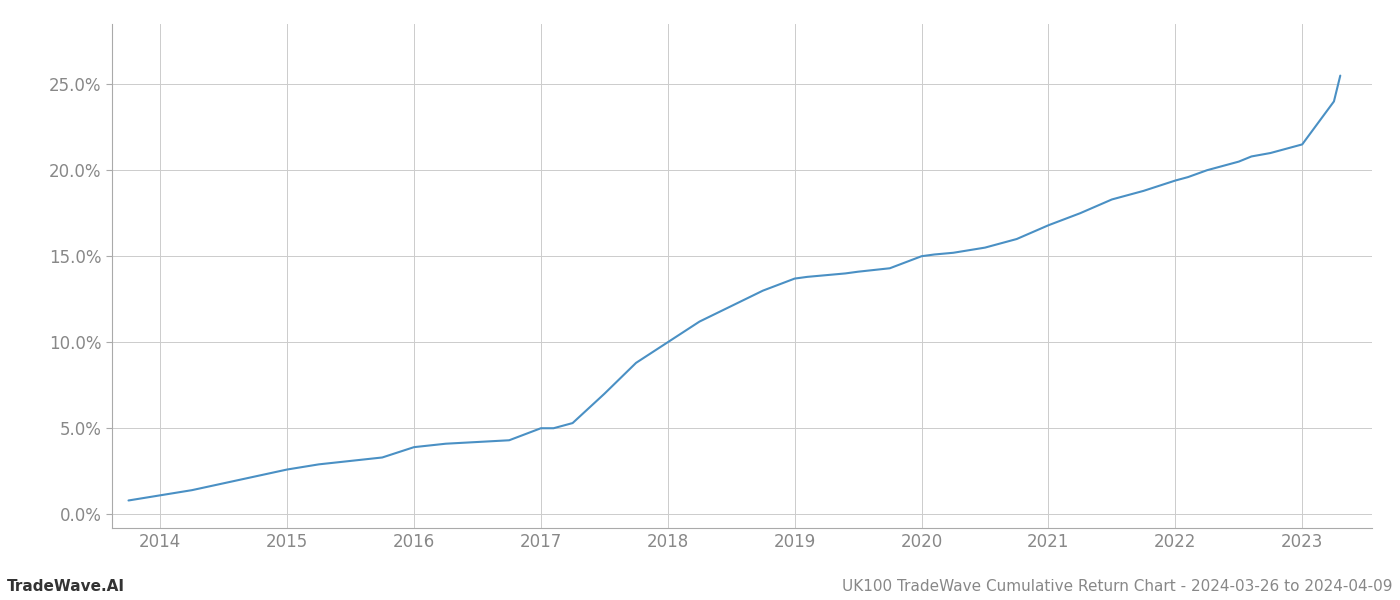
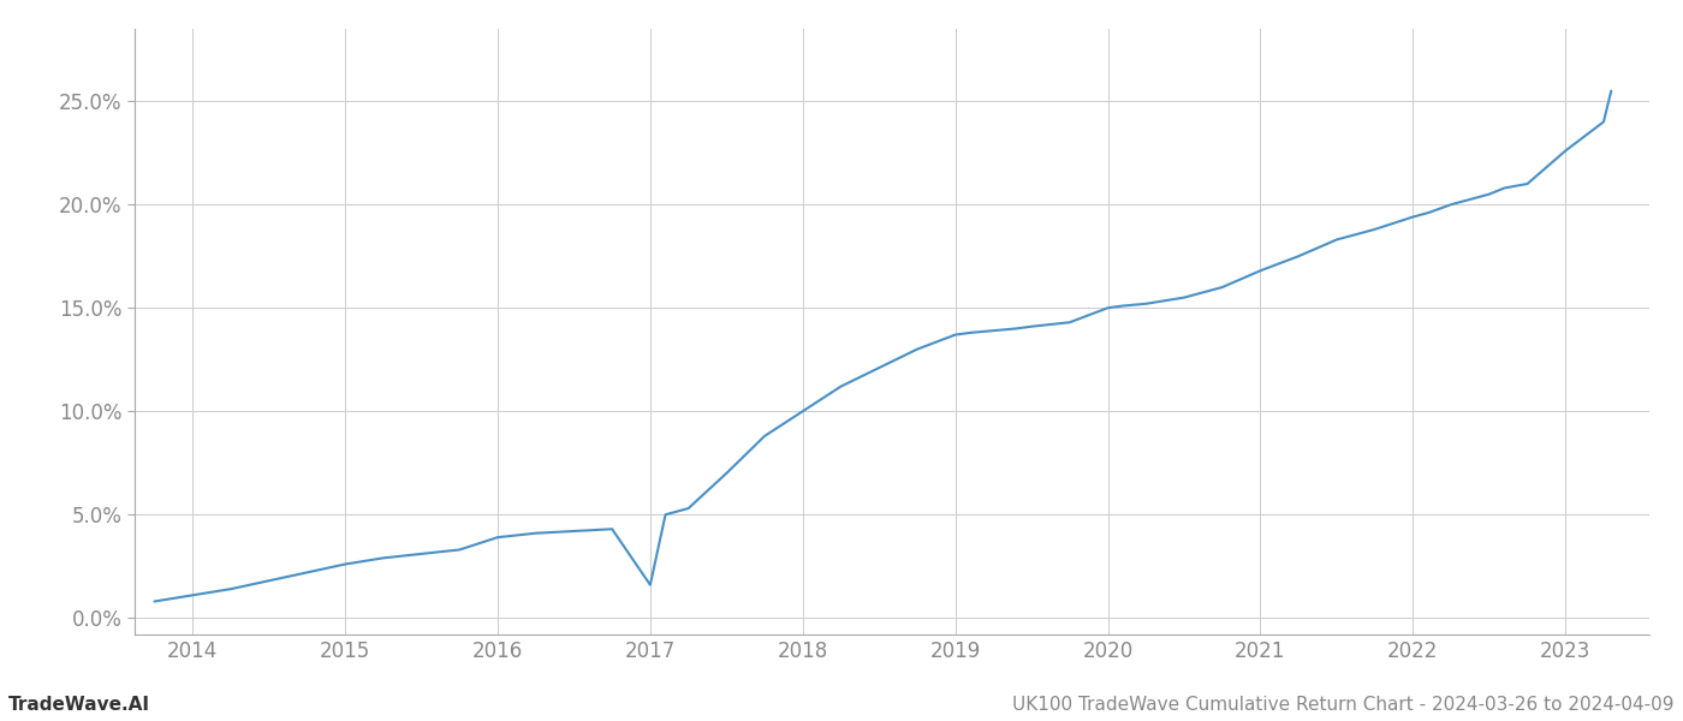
2017: 5.0% -> 1.6%
2023: 21.5% -> 22.6%
